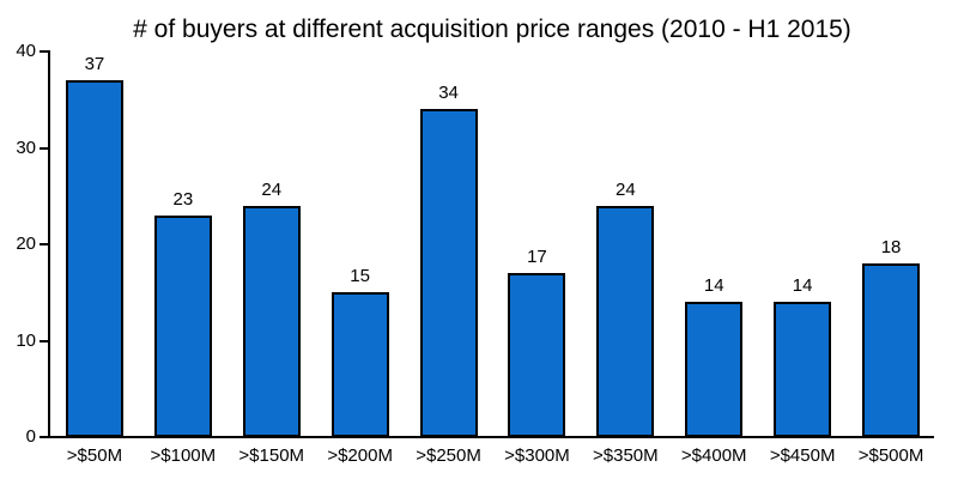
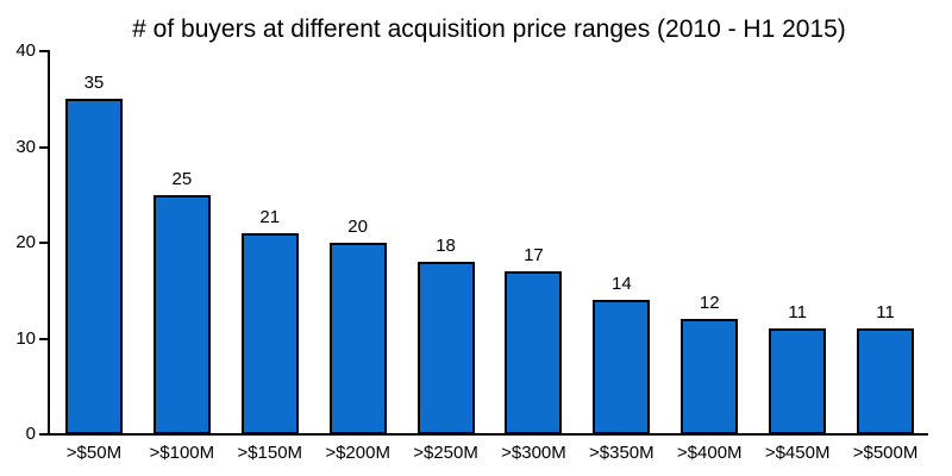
>$50M: 37 -> 35
>$100M: 23 -> 25
>$150M: 24 -> 21
>$200M: 15 -> 20
>$250M: 34 -> 18
>$350M: 24 -> 14
>$400M: 14 -> 12
>$450M: 14 -> 11
>$500M: 18 -> 11
